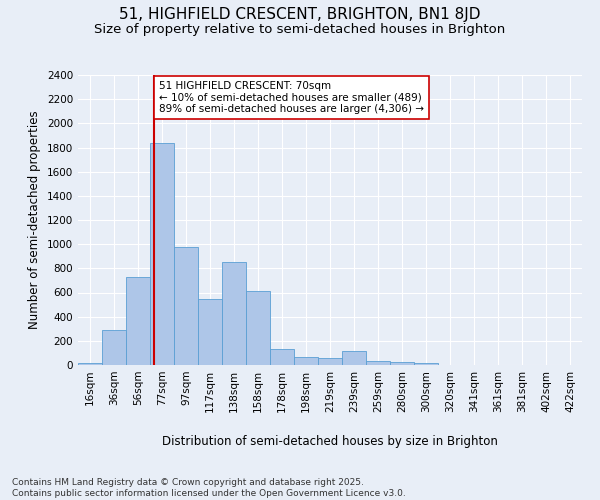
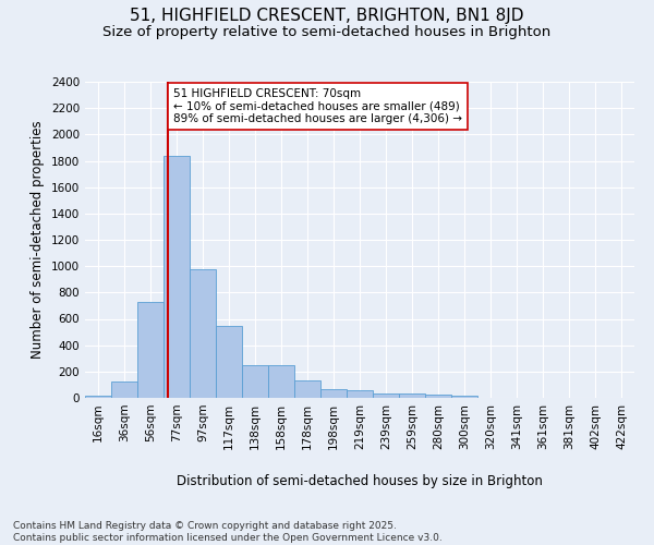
36sqm: 290 -> 120
138sqm: 850 -> 250
158sqm: 610 -> 250
239sqm: 120 -> 40
